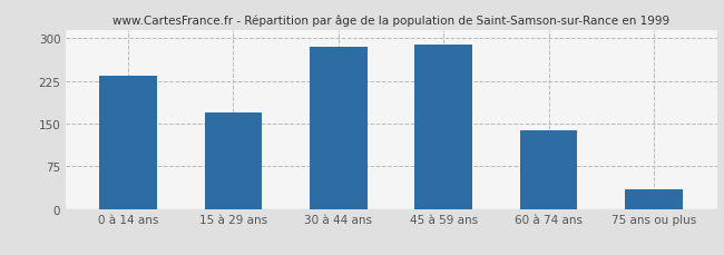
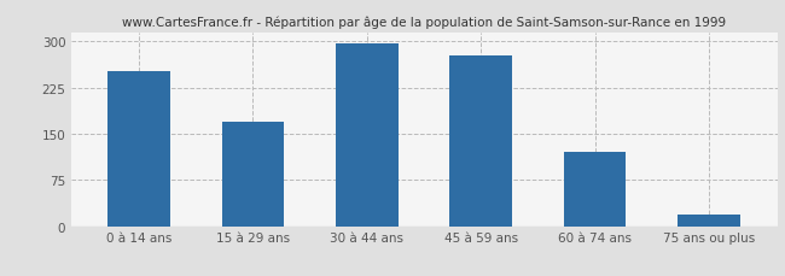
0 à 14 ans: 234 -> 252
30 à 44 ans: 285 -> 296
45 à 59 ans: 288 -> 278
60 à 74 ans: 138 -> 120
75 ans ou plus: 35 -> 18
